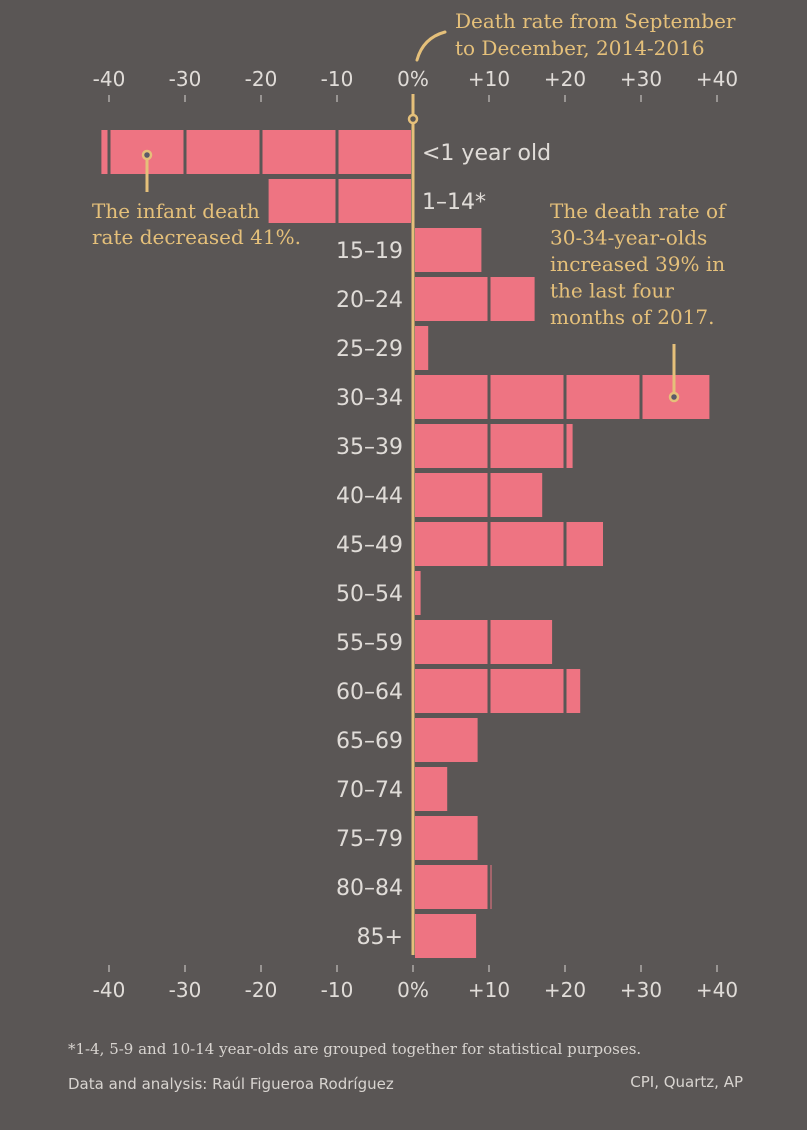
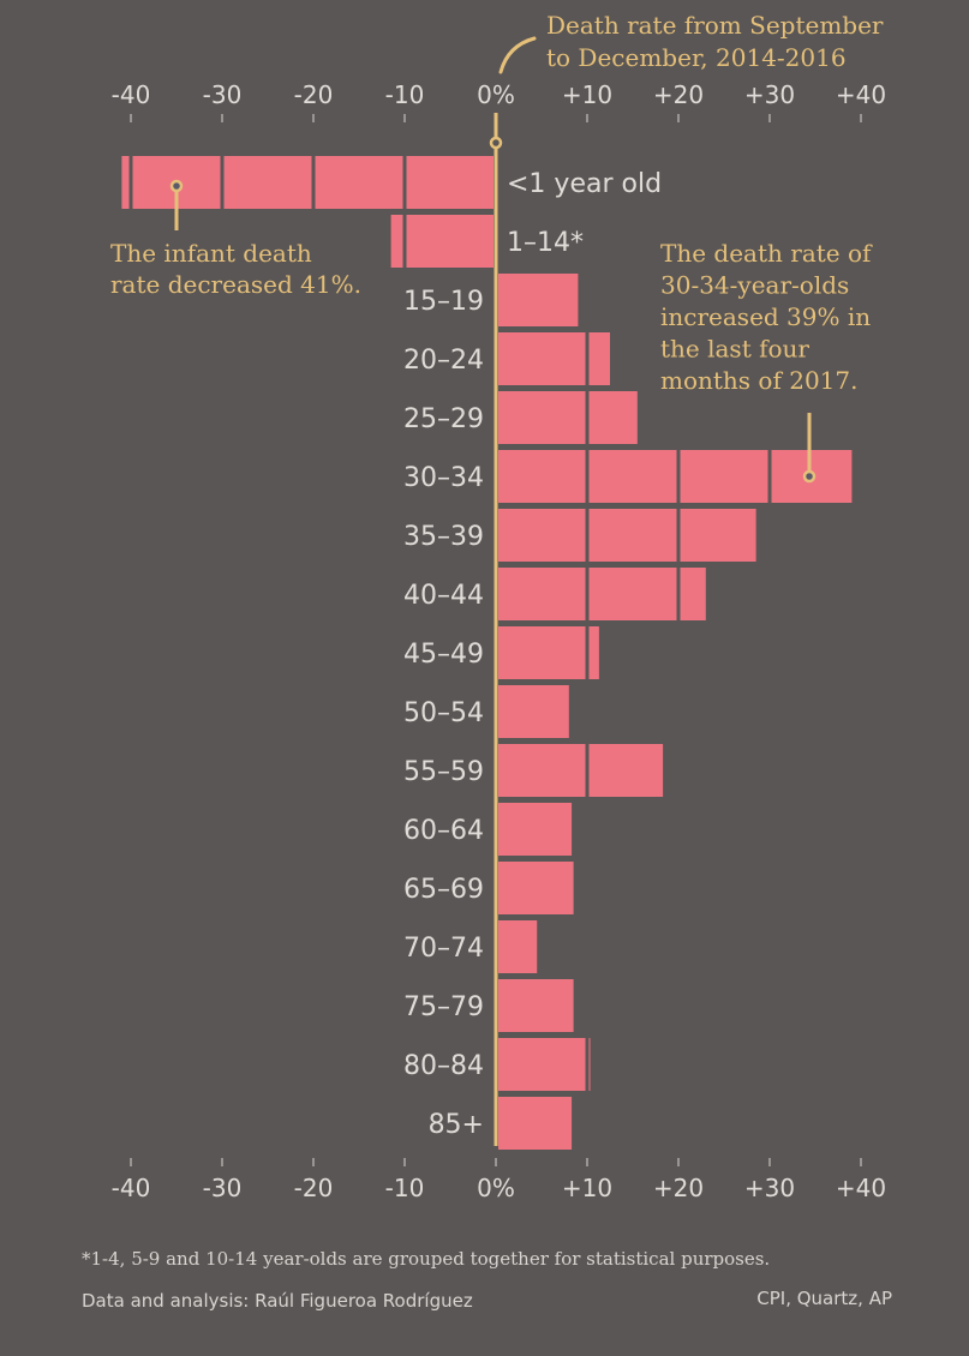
1–14*: -19 -> -12
20–24: 16 -> 12
25–29: 2 -> 16
35–39: 21 -> 28
40–44: 17 -> 23
45–49: 25 -> 11
50–54: 1 -> 8
60–64: 22 -> 8
